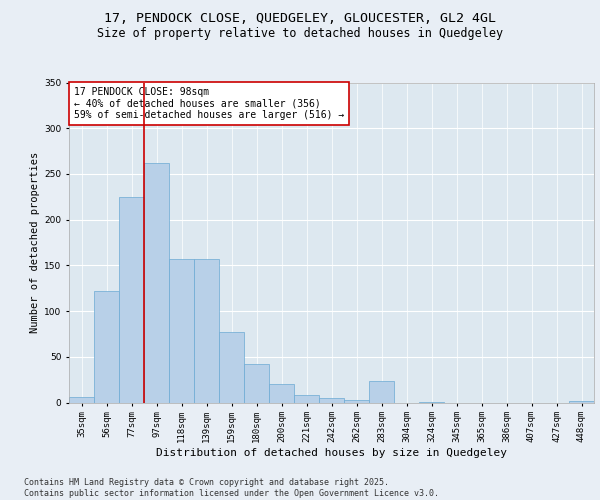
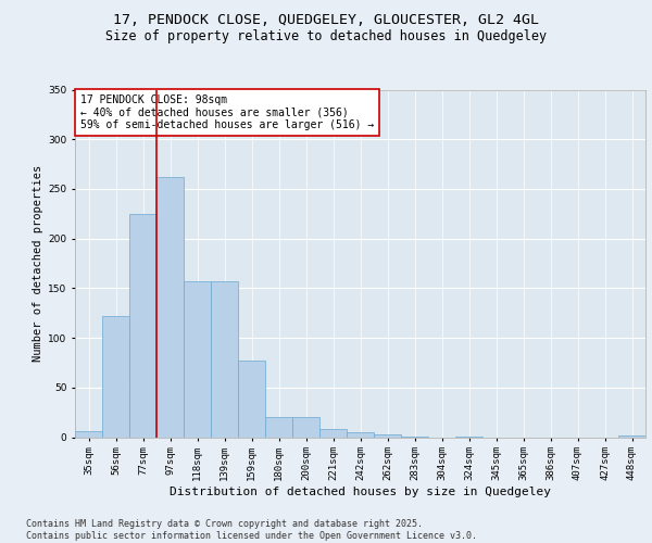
180sqm: 42 -> 20
283sqm: 24 -> 1
